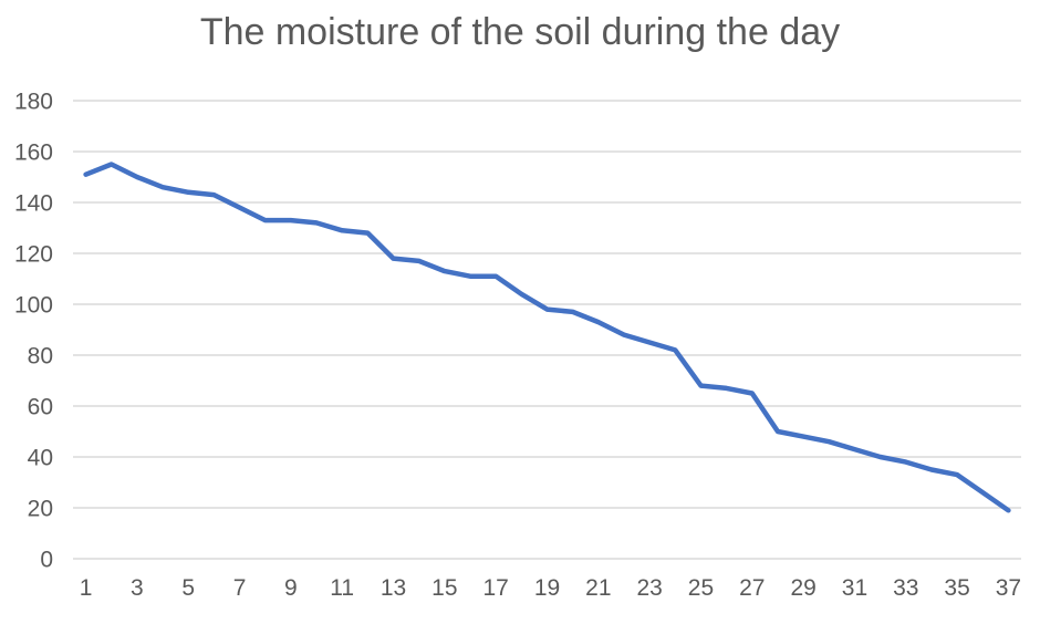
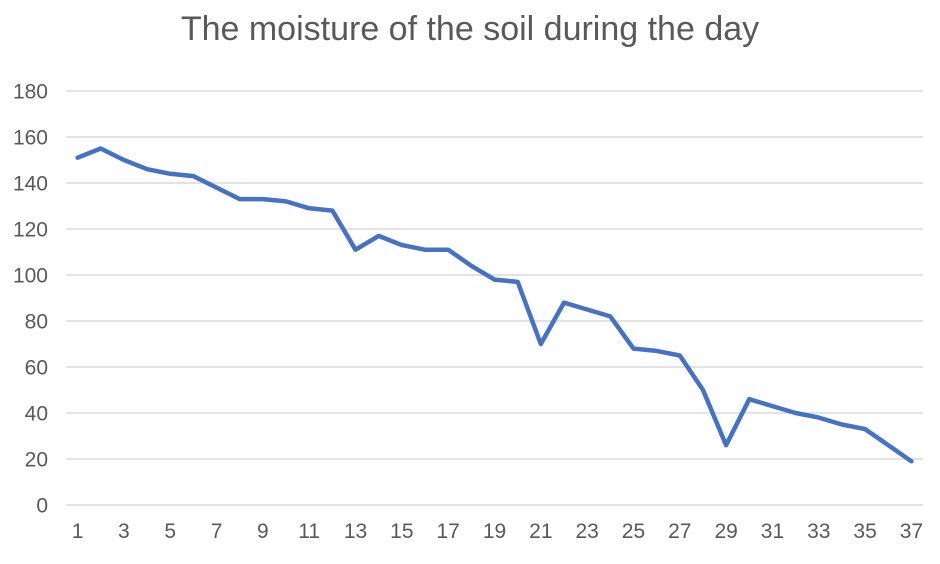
13: 118 -> 111
21: 93 -> 70
29: 48 -> 26
